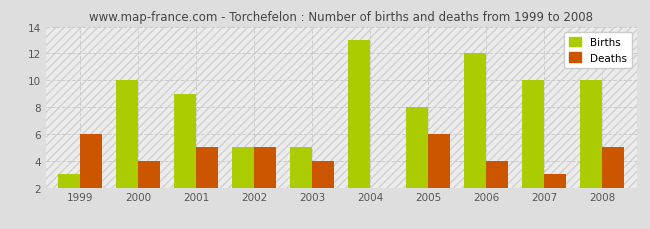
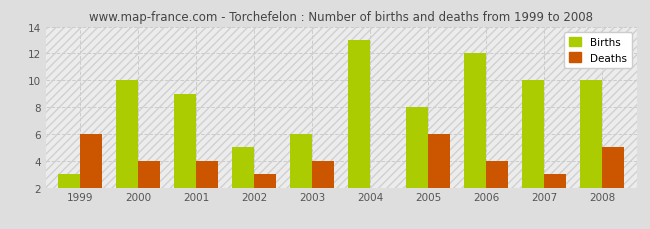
Deaths/2001: 5 -> 4
Deaths/2002: 5 -> 3
Births/2003: 5 -> 6
